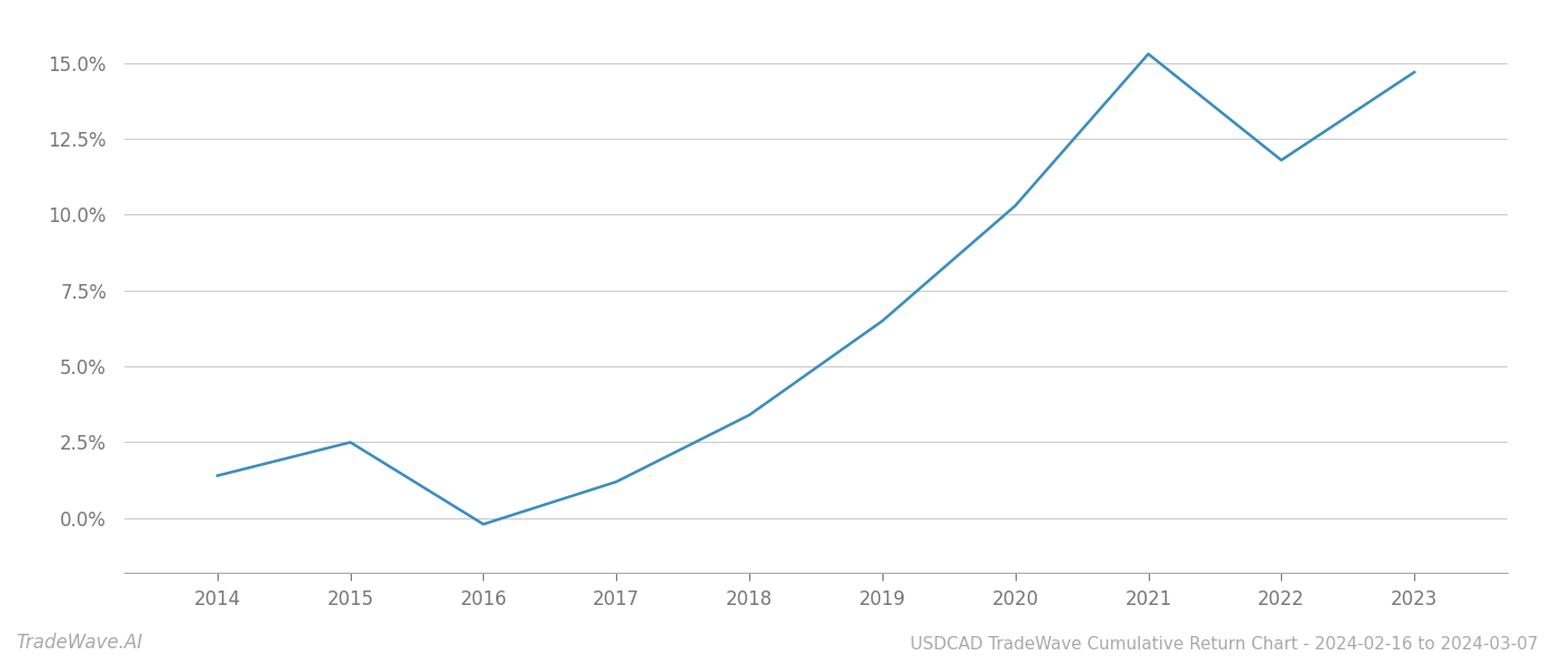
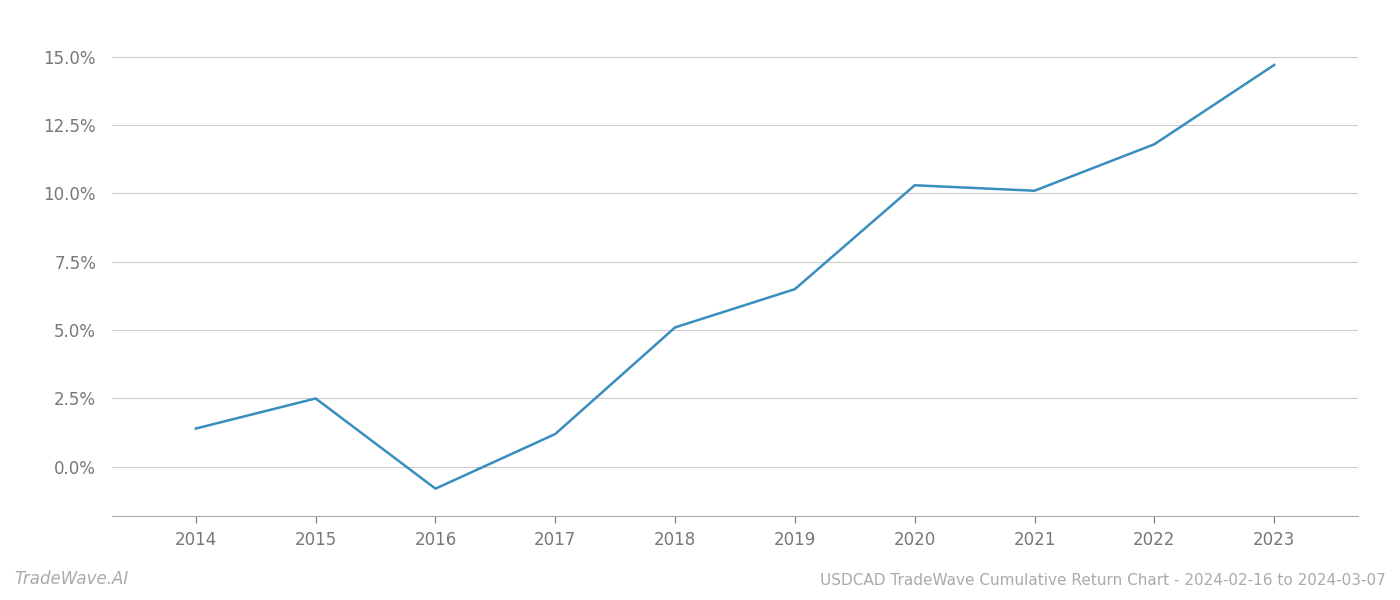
2016: -0.2% -> -0.8%
2018: 3.4% -> 5.1%
2021: 15.3% -> 10.1%
